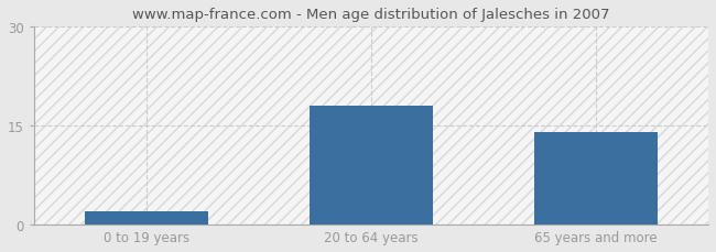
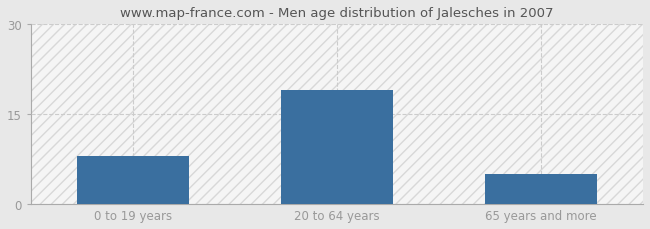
0 to 19 years: 2 -> 8
20 to 64 years: 18 -> 19
65 years and more: 14 -> 5
